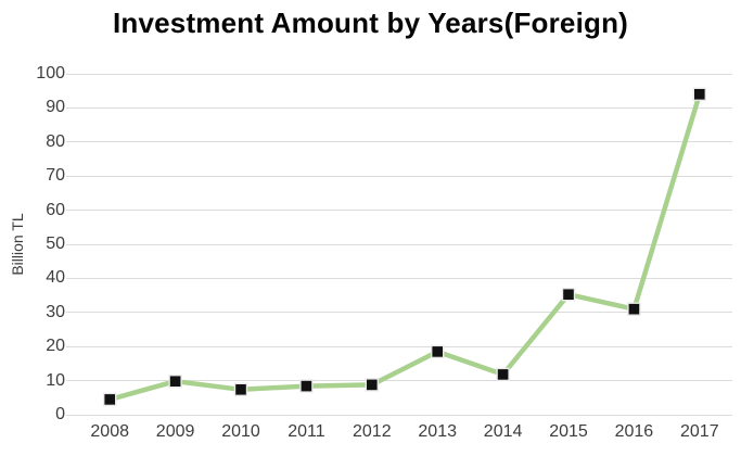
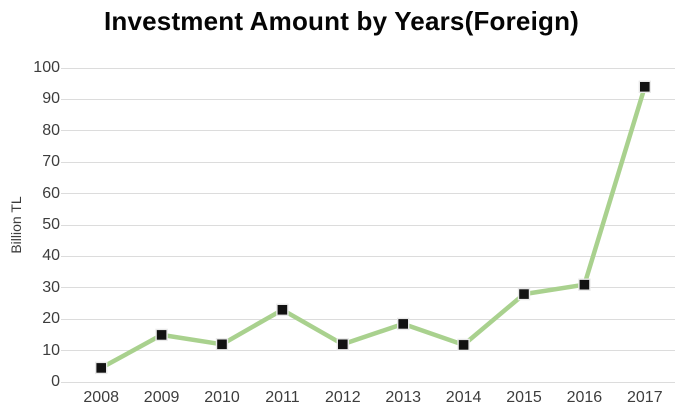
2009: 10 -> 15
2010: 7 -> 12
2011: 8 -> 23
2012: 9 -> 12
2015: 35 -> 28
